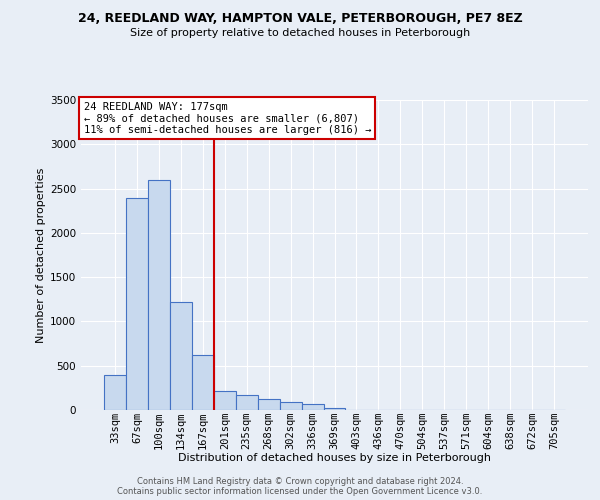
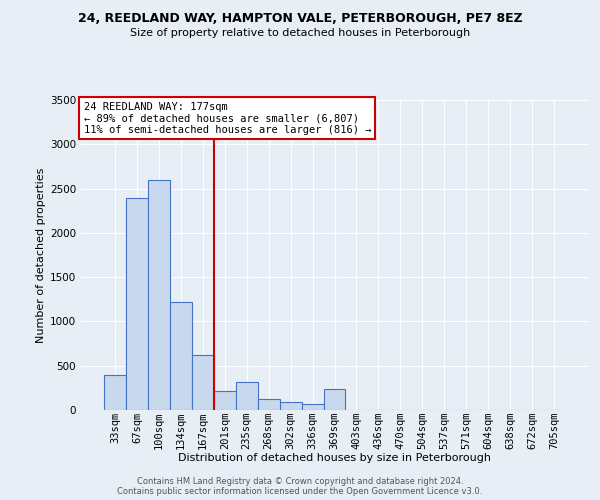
235sqm: 160 -> 320
369sqm: 20 -> 240
